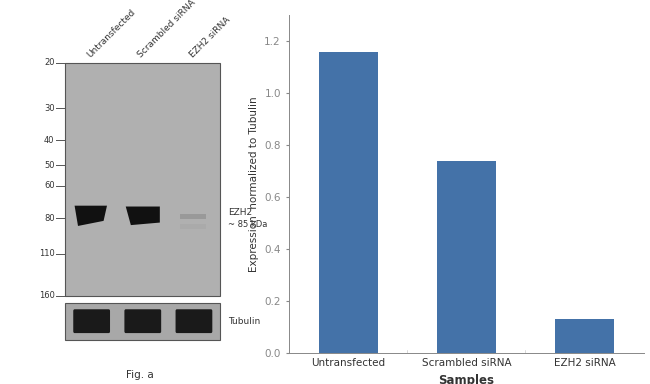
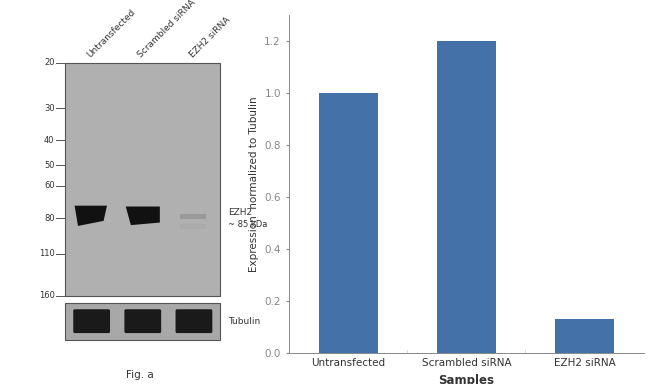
Untransfected: 1.16 -> 1.00
Scrambled siRNA: 0.74 -> 1.20
